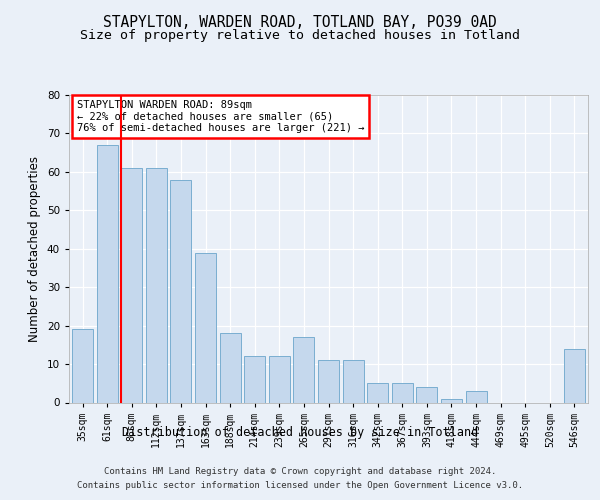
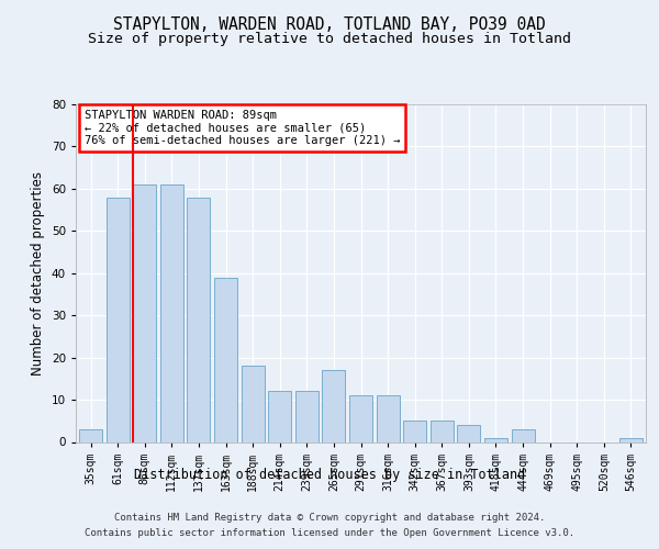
35sqm: 19 -> 3
61sqm: 67 -> 58
546sqm: 14 -> 1
